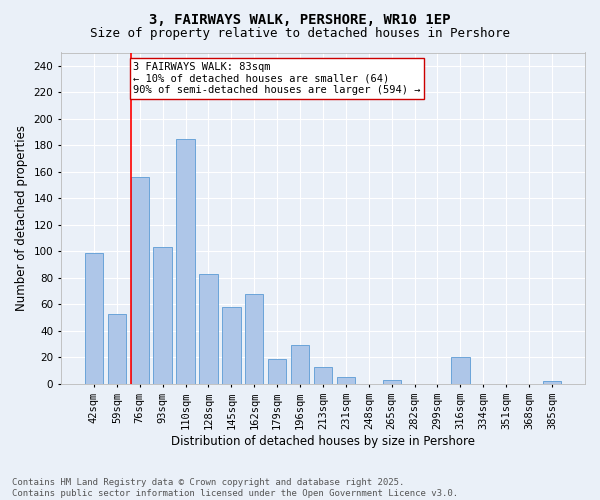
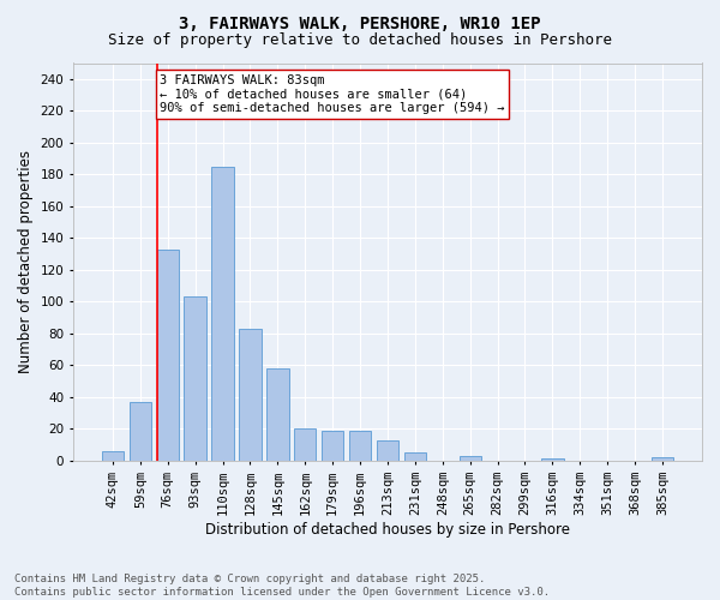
42sqm: 99 -> 6
59sqm: 53 -> 37
76sqm: 156 -> 133
162sqm: 68 -> 20
196sqm: 29 -> 19
316sqm: 20 -> 1
